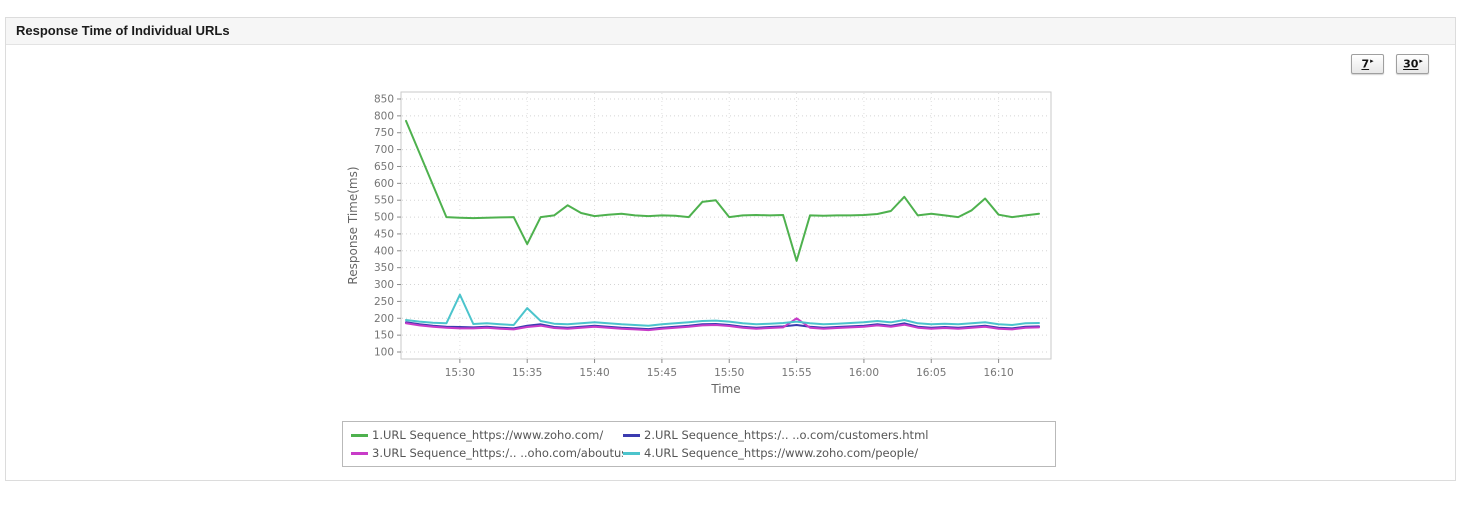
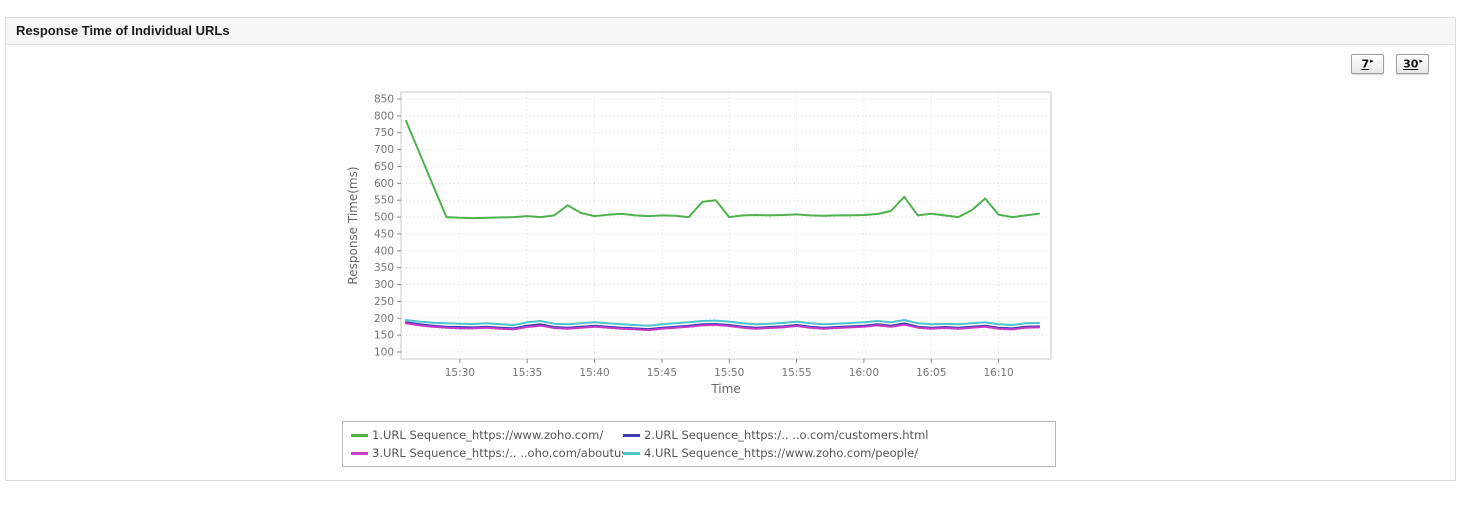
4.URL Sequence_https://www.zoho.com/people//15:30: 270 -> 180
1.URL Sequence_https://www.zoho.com//15:35: 420 -> 500
4.URL Sequence_https://www.zoho.com/people//15:35: 230 -> 190
1.URL Sequence_https://www.zoho.com//15:55: 370 -> 510
3.URL Sequence_https:/.. ..oho.com/aboutus.html/15:55: 200 -> 180
